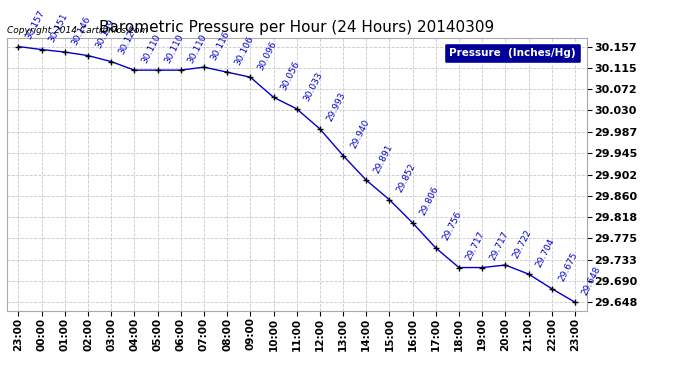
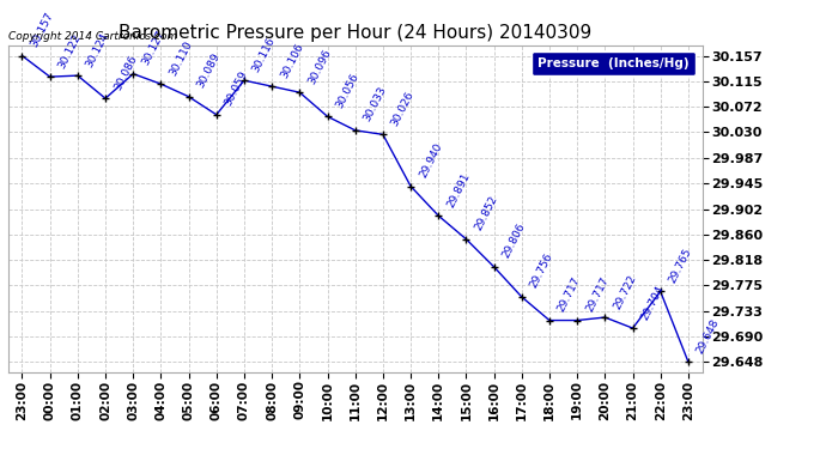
00:00: 30.151 -> 30.122
01:00: 30.146 -> 30.124
02:00: 30.139 -> 30.086
05:00: 30.110 -> 30.089
06:00: 30.110 -> 30.059
12:00: 29.993 -> 30.026
22:00: 29.675 -> 29.765
